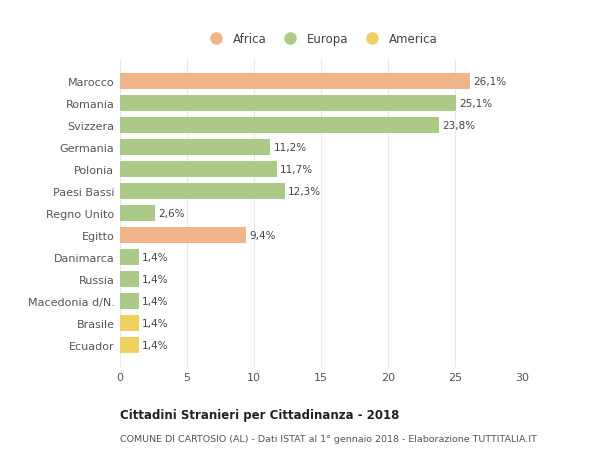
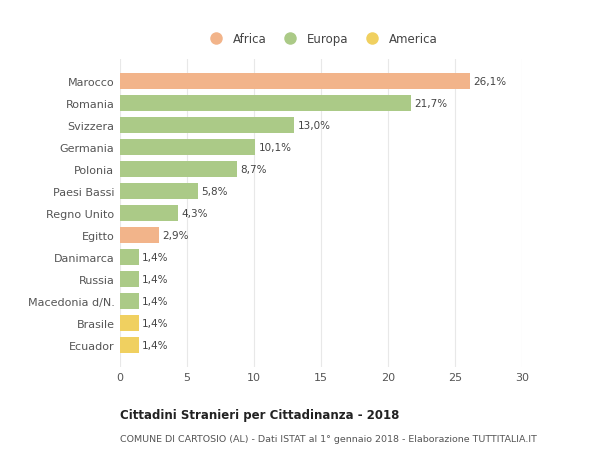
Romania: 25,1% -> 21,7%
Svizzera: 23,8% -> 13,0%
Germania: 11,2% -> 10,1%
Polonia: 11,7% -> 8,7%
Paesi Bassi: 12,3% -> 5,8%
Regno Unito: 2,6% -> 4,3%
Egitto: 9,4% -> 2,9%
